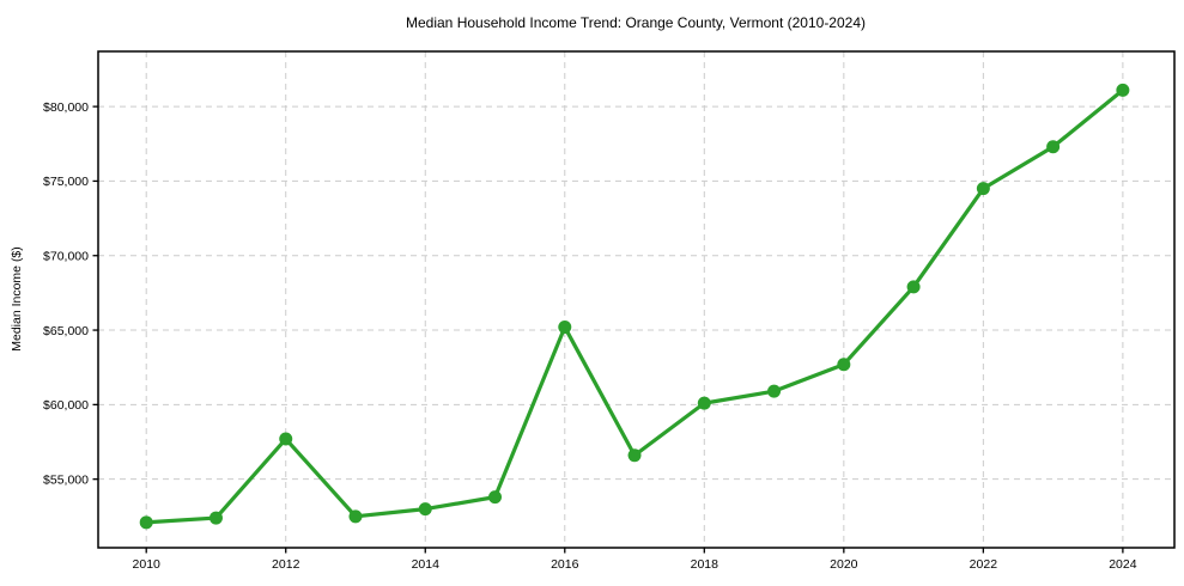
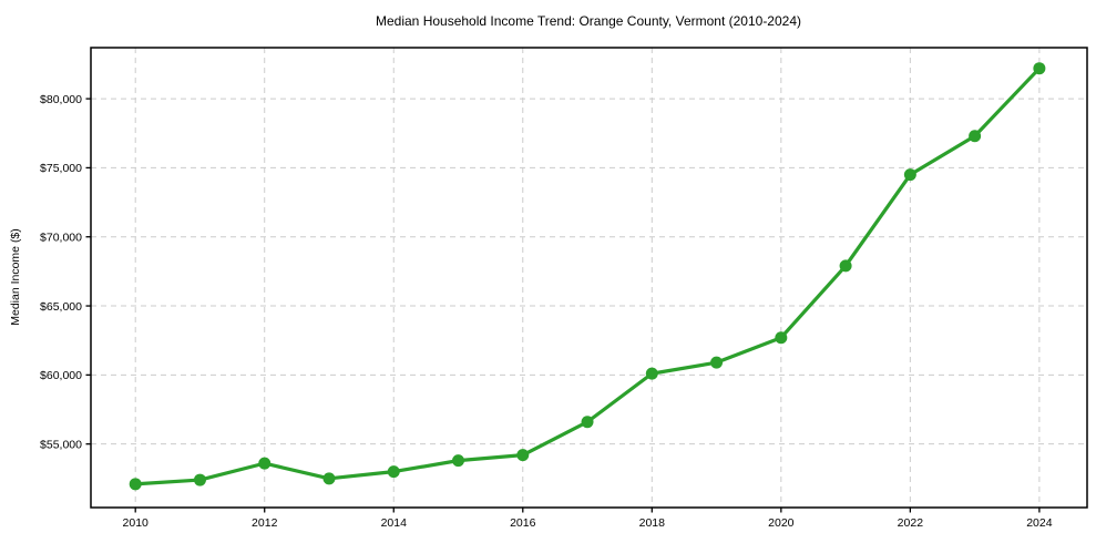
2012: $57700 -> $53600
2016: $65200 -> $54200
2024: $81100 -> $82200
